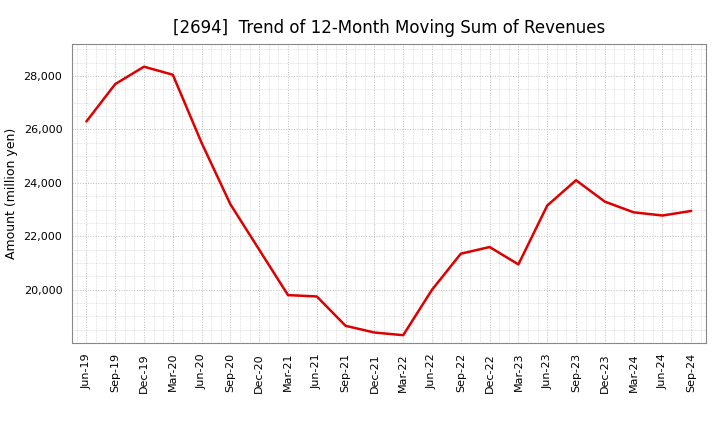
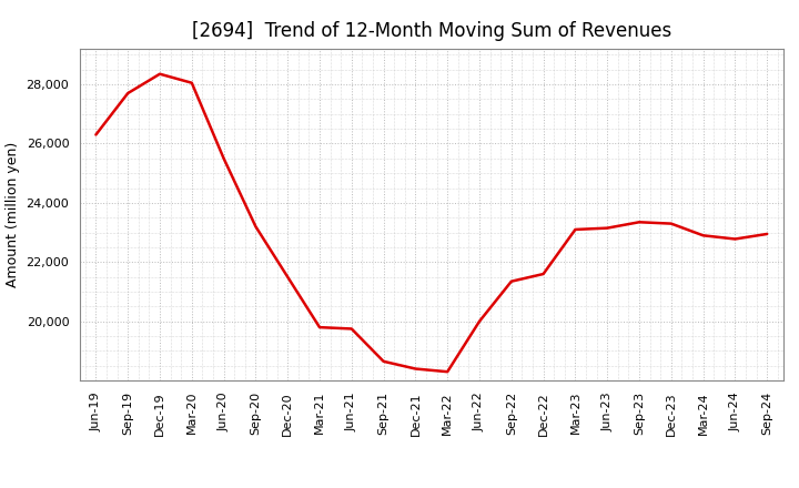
Mar-23: 20,950 -> 23,100
Sep-23: 24,100 -> 23,350
